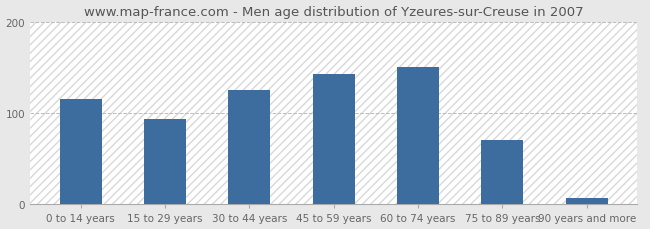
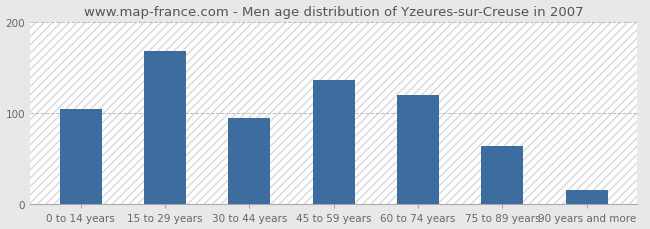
0 to 14 years: 115 -> 104
15 to 29 years: 93 -> 168
30 to 44 years: 125 -> 94
45 to 59 years: 143 -> 136
60 to 74 years: 150 -> 120
75 to 89 years: 70 -> 64
90 years and more: 7 -> 16
